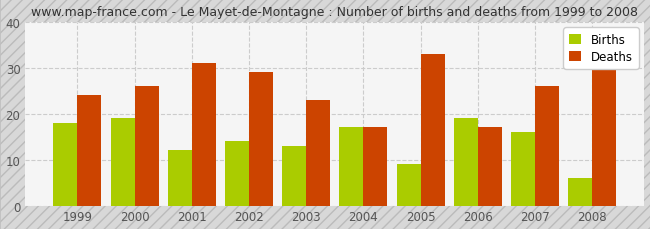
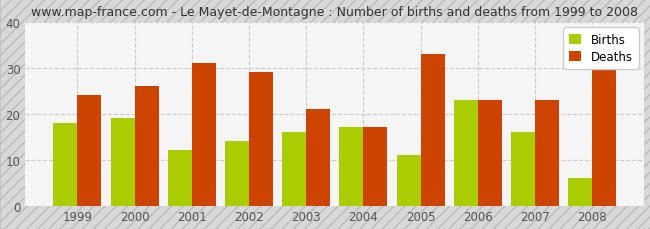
Births/2003: 13 -> 16
Deaths/2003: 23 -> 21
Births/2005: 9 -> 11
Births/2006: 19 -> 23
Deaths/2006: 17 -> 23
Deaths/2007: 26 -> 23
